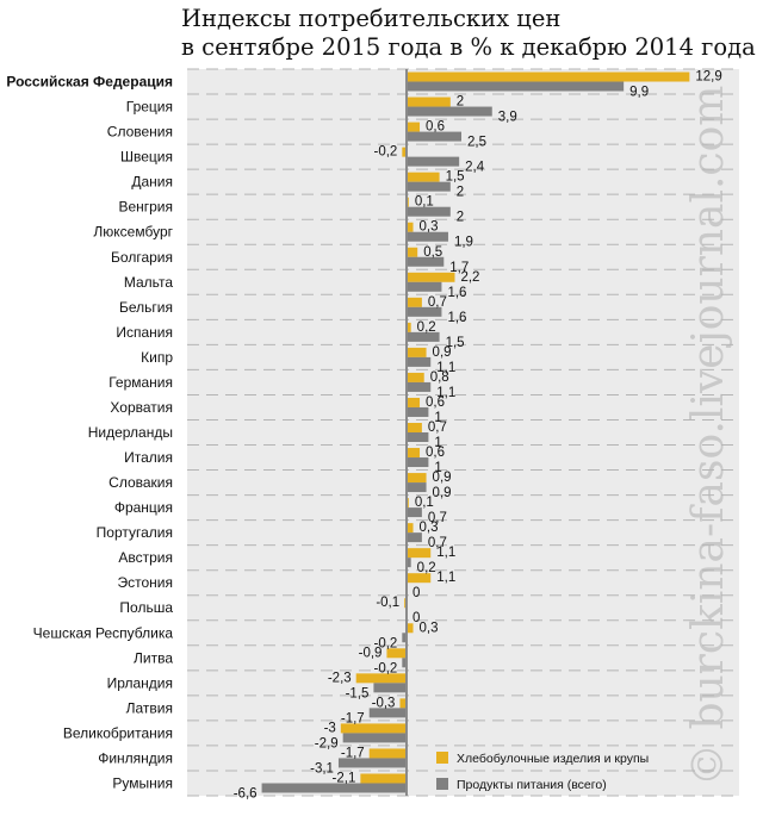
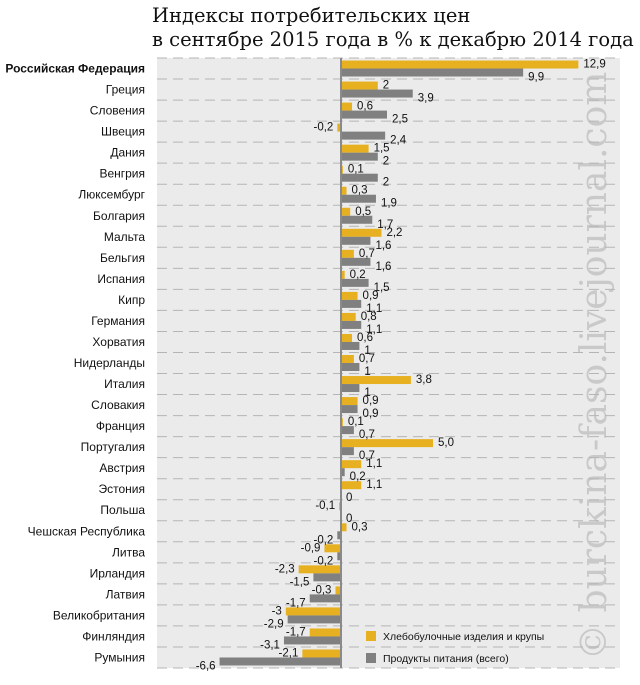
Хлебобулочные изделия и крупы/Италия: 0,6 -> 3,8
Хлебобулочные изделия и крупы/Португалия: 0,3 -> 5,0
